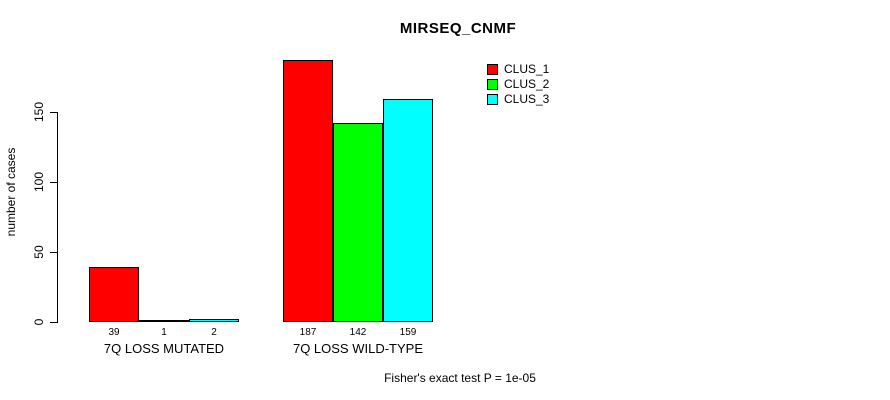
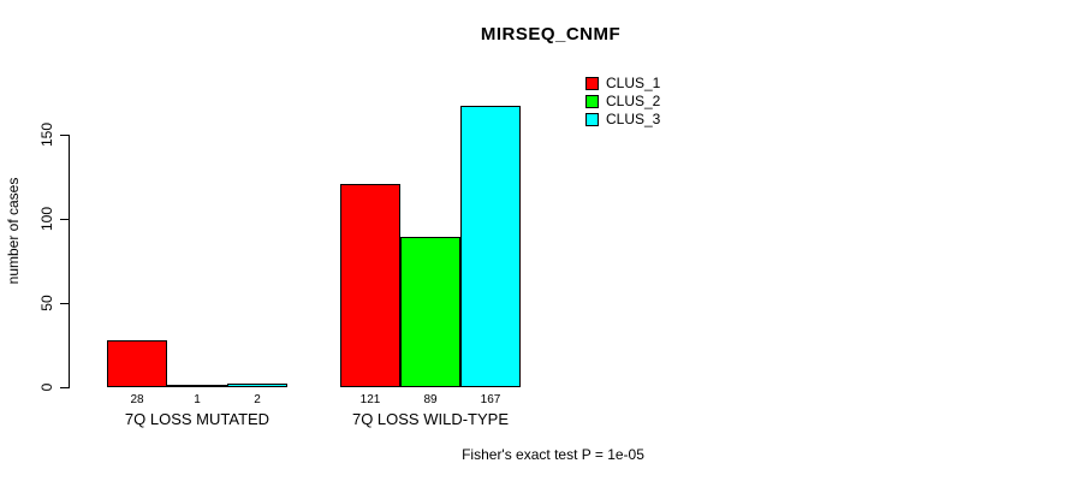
CLUS_1/7Q LOSS MUTATED: 39 -> 28
CLUS_1/7Q LOSS WILD-TYPE: 187 -> 121
CLUS_2/7Q LOSS WILD-TYPE: 142 -> 89
CLUS_3/7Q LOSS WILD-TYPE: 159 -> 167
